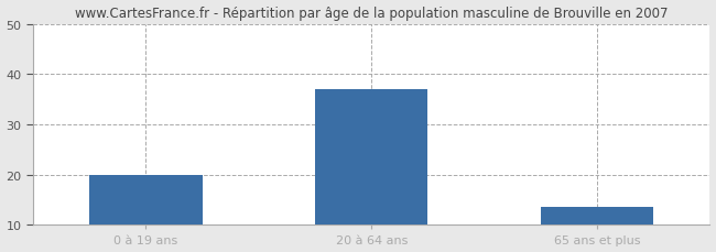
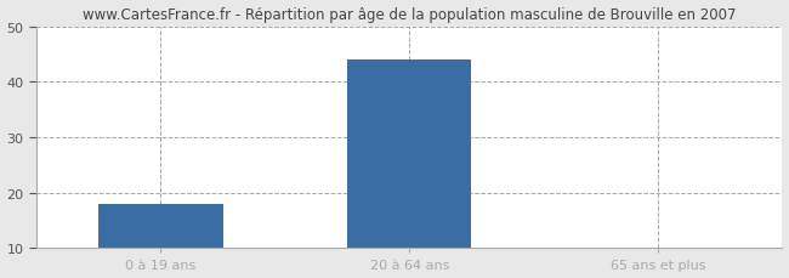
0 à 19 ans: 20.0 -> 18.0
20 à 64 ans: 37.0 -> 44.0
65 ans et plus: 13.5 -> 10.2
